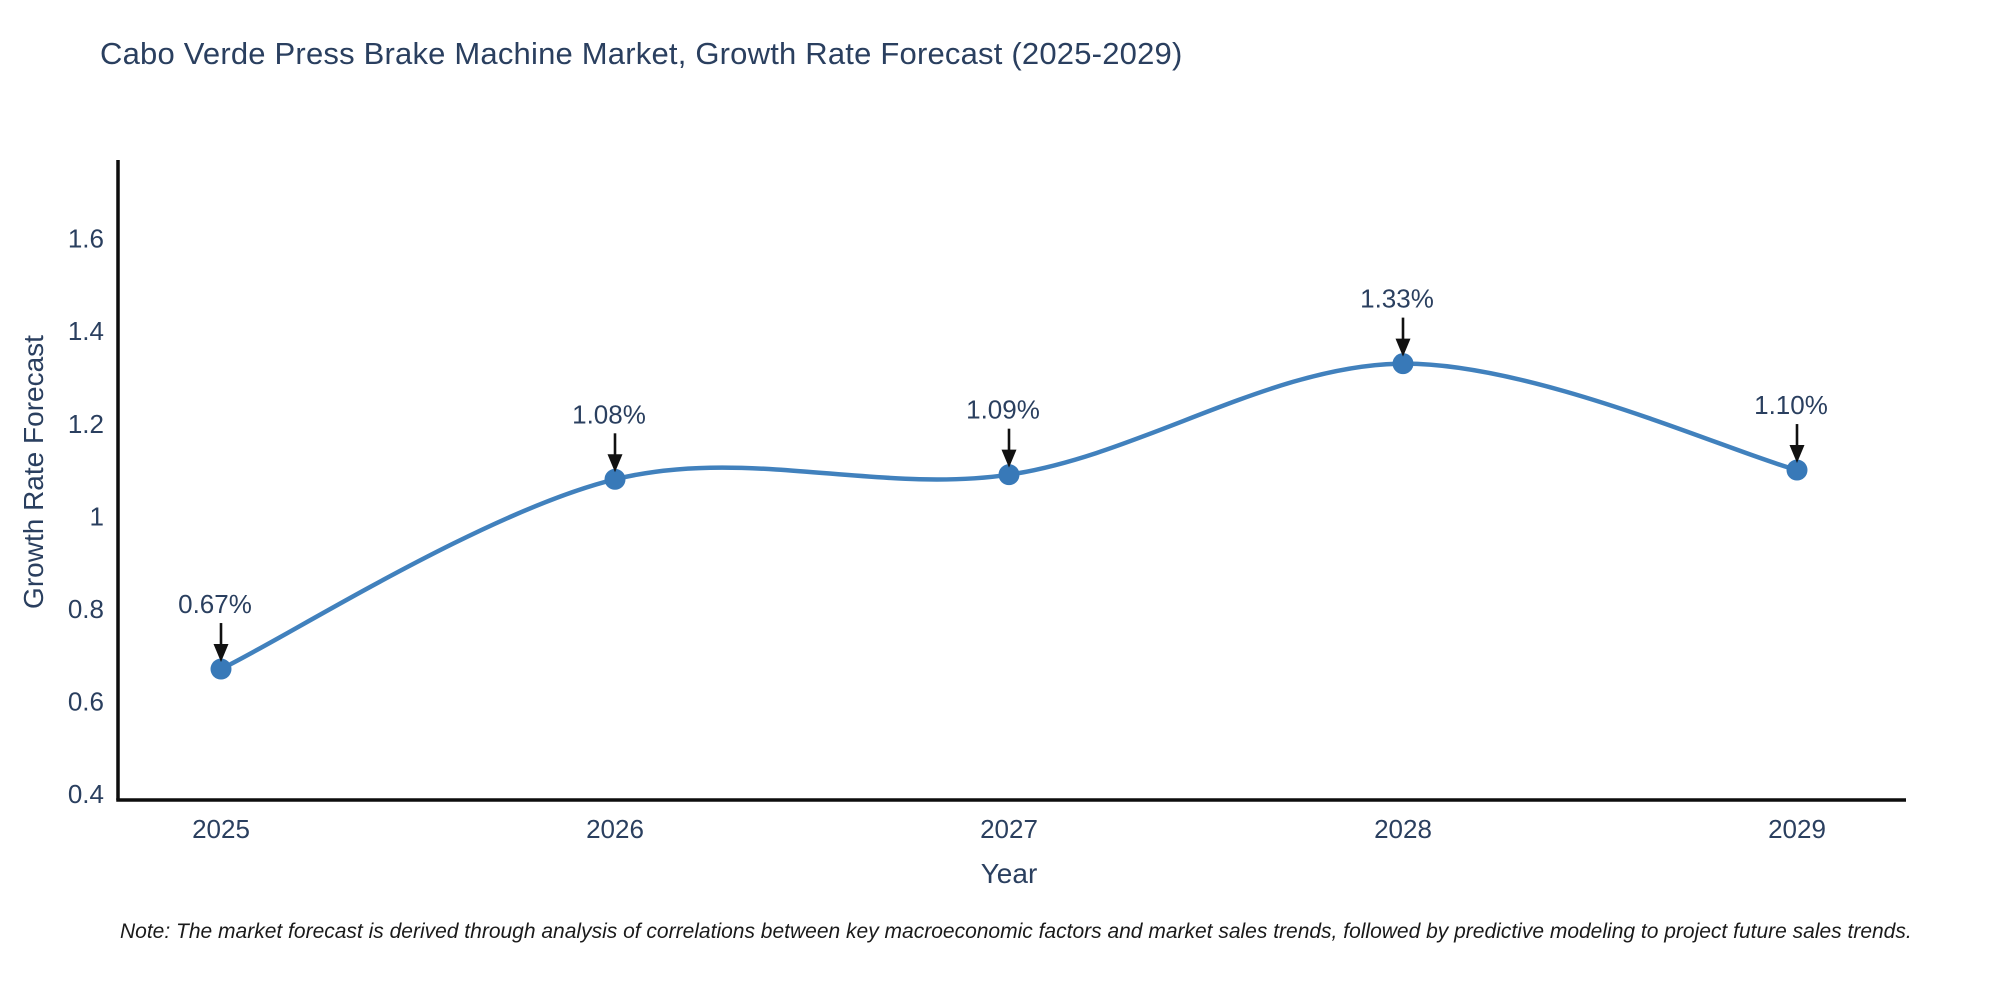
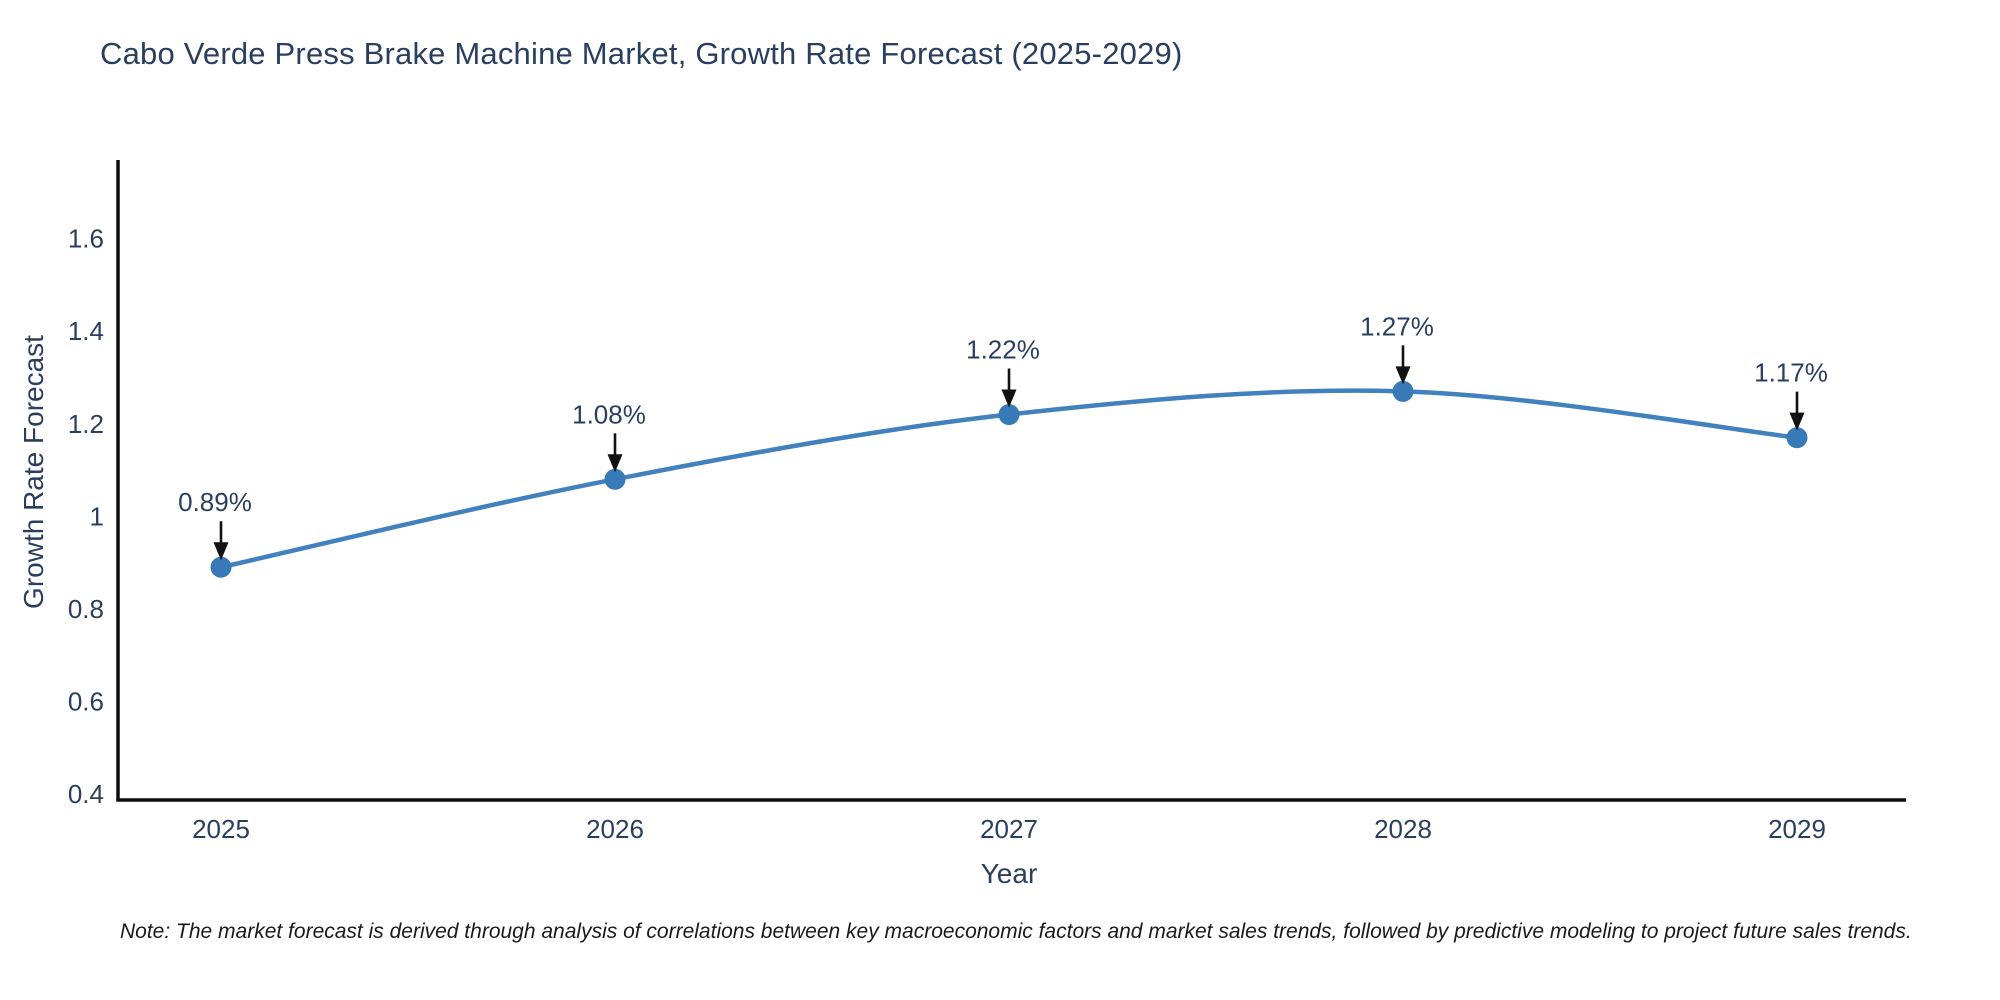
2025: 0.67% -> 0.89%
2027: 1.09% -> 1.22%
2028: 1.33% -> 1.27%
2029: 1.10% -> 1.17%
